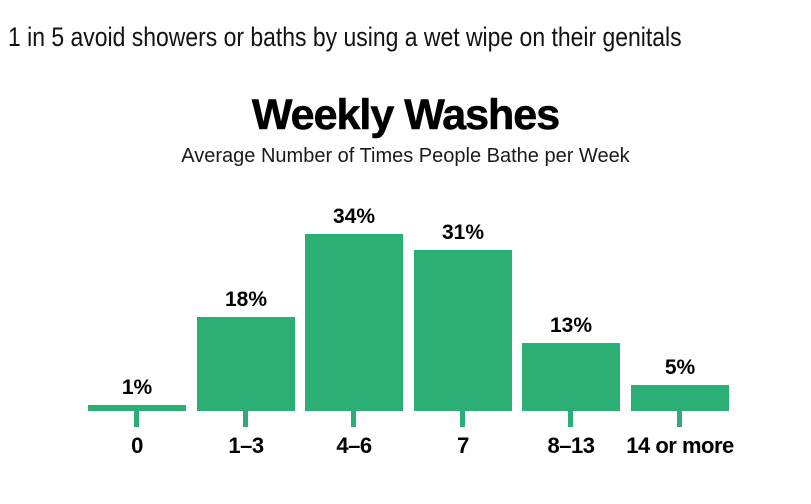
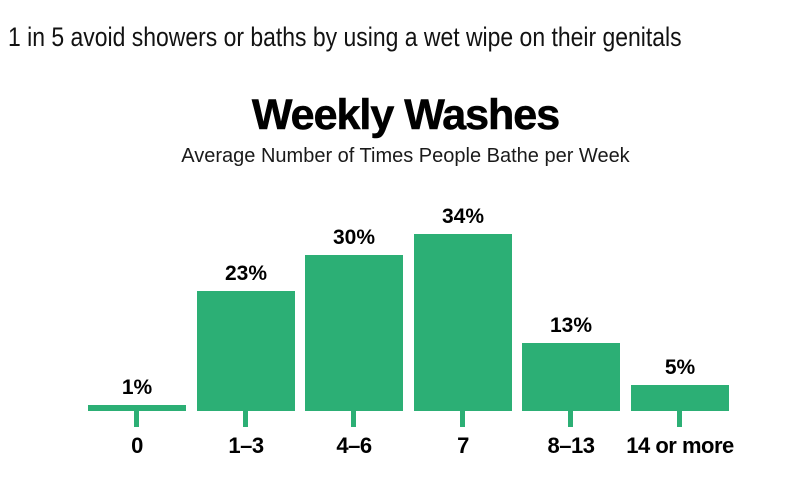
1–3: 18% -> 23%
4–6: 34% -> 30%
7: 31% -> 34%
